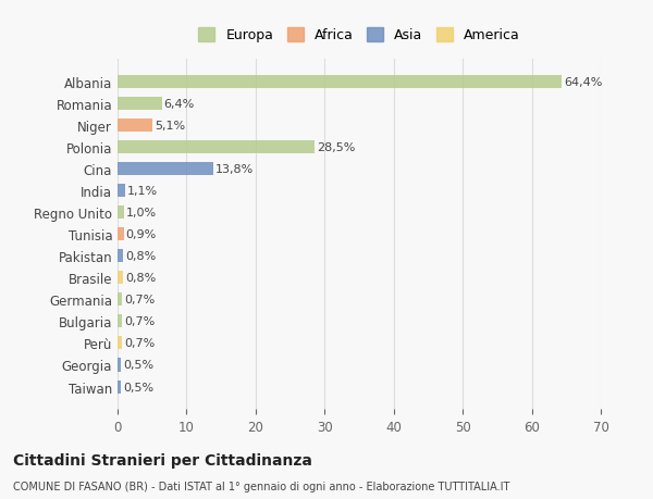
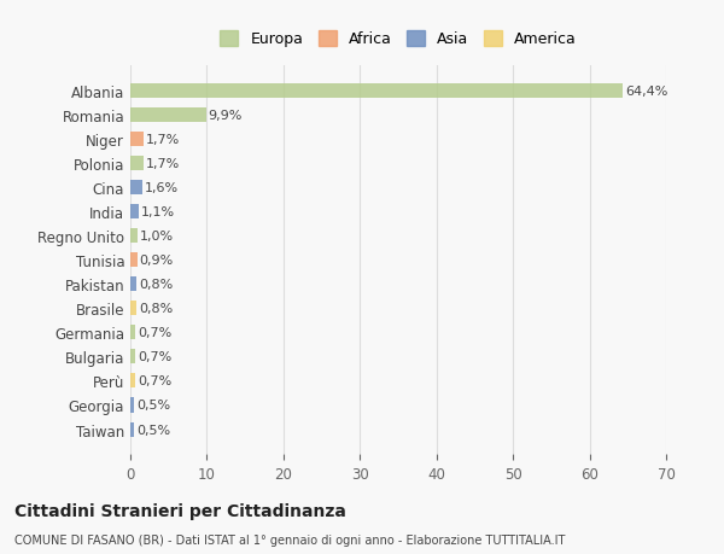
Romania: 6,4% -> 9,9%
Niger: 5,1% -> 1,7%
Polonia: 28,5% -> 1,7%
Cina: 13,8% -> 1,6%
